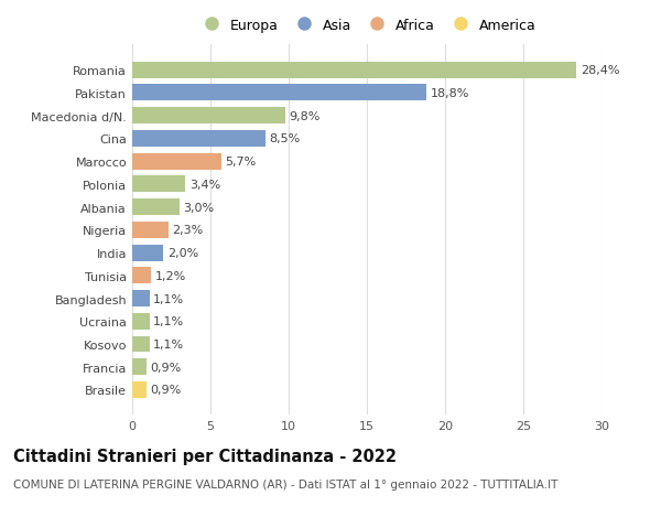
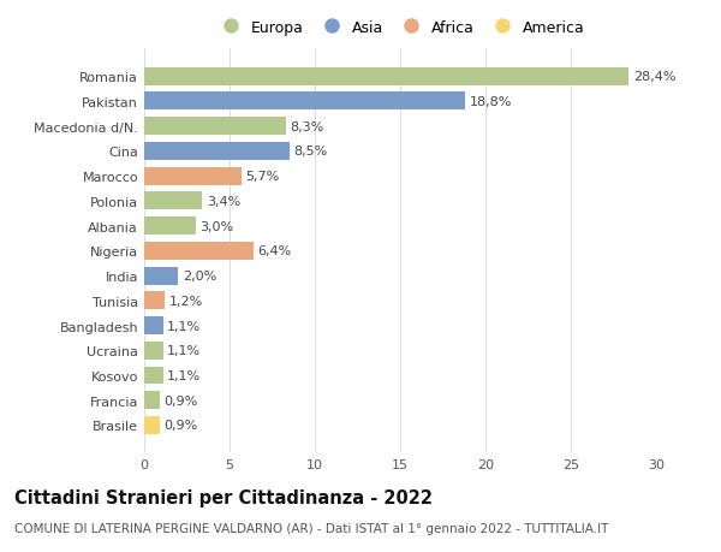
Macedonia d/N.: 9,8% -> 8,3%
Nigeria: 2,3% -> 6,4%
